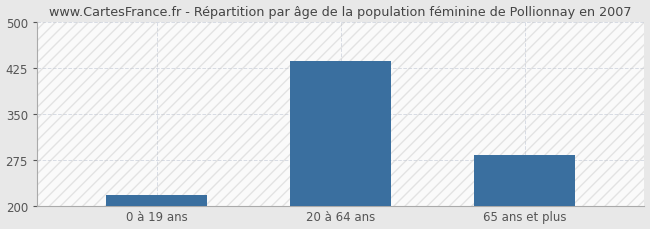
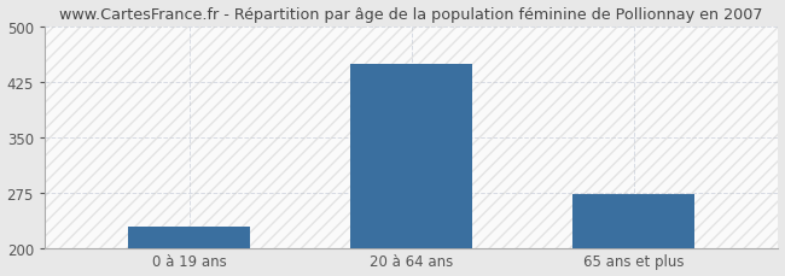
0 à 19 ans: 218 -> 228
20 à 64 ans: 435 -> 448
65 ans et plus: 283 -> 272
